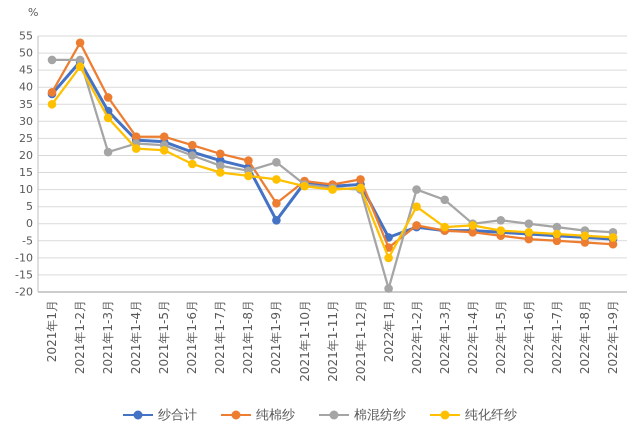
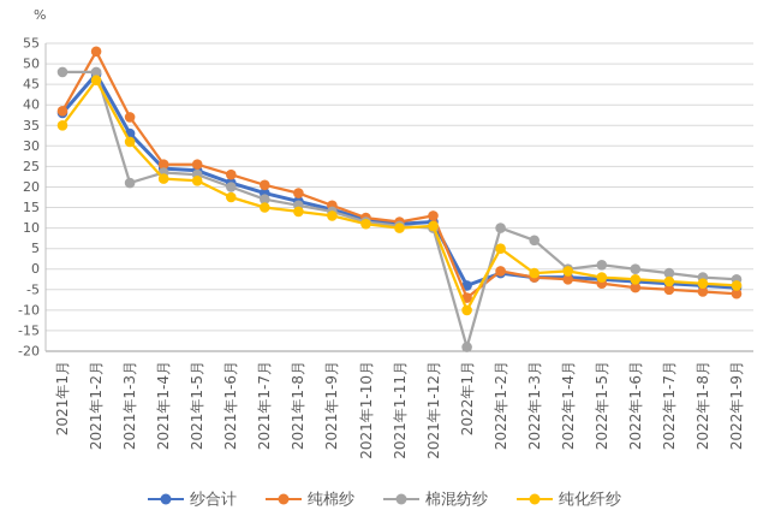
纱合计/2021年1-9月: 1 -> 14
纯棉纱/2021年1-9月: 6 -> 16
棉混纺纱/2021年1-9月: 18 -> 14
